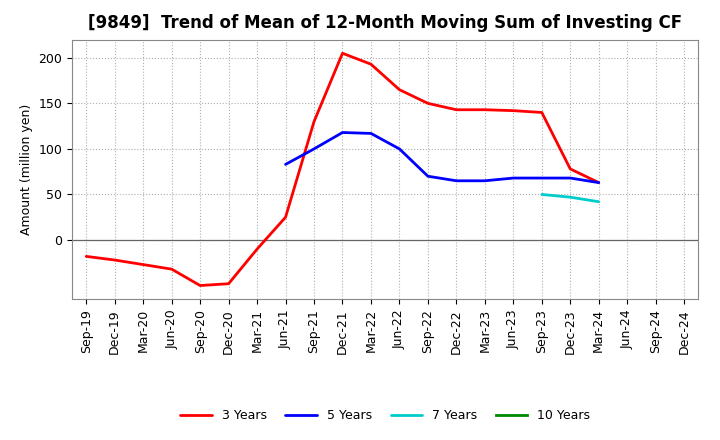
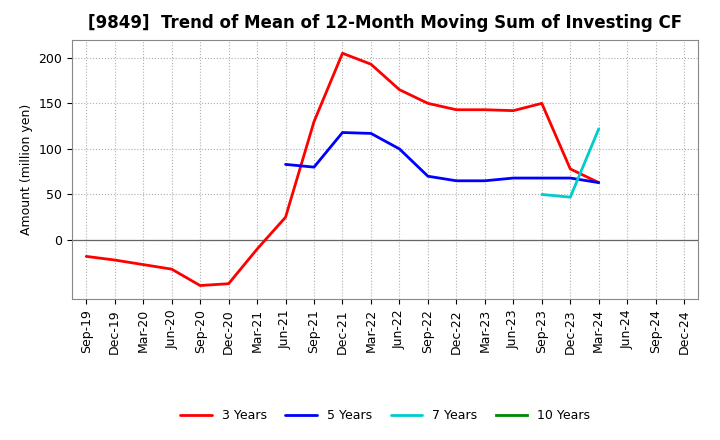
5 Years/Sep-21: 100 -> 80
3 Years/Sep-23: 140 -> 150
7 Years/Mar-24: 42 -> 122
